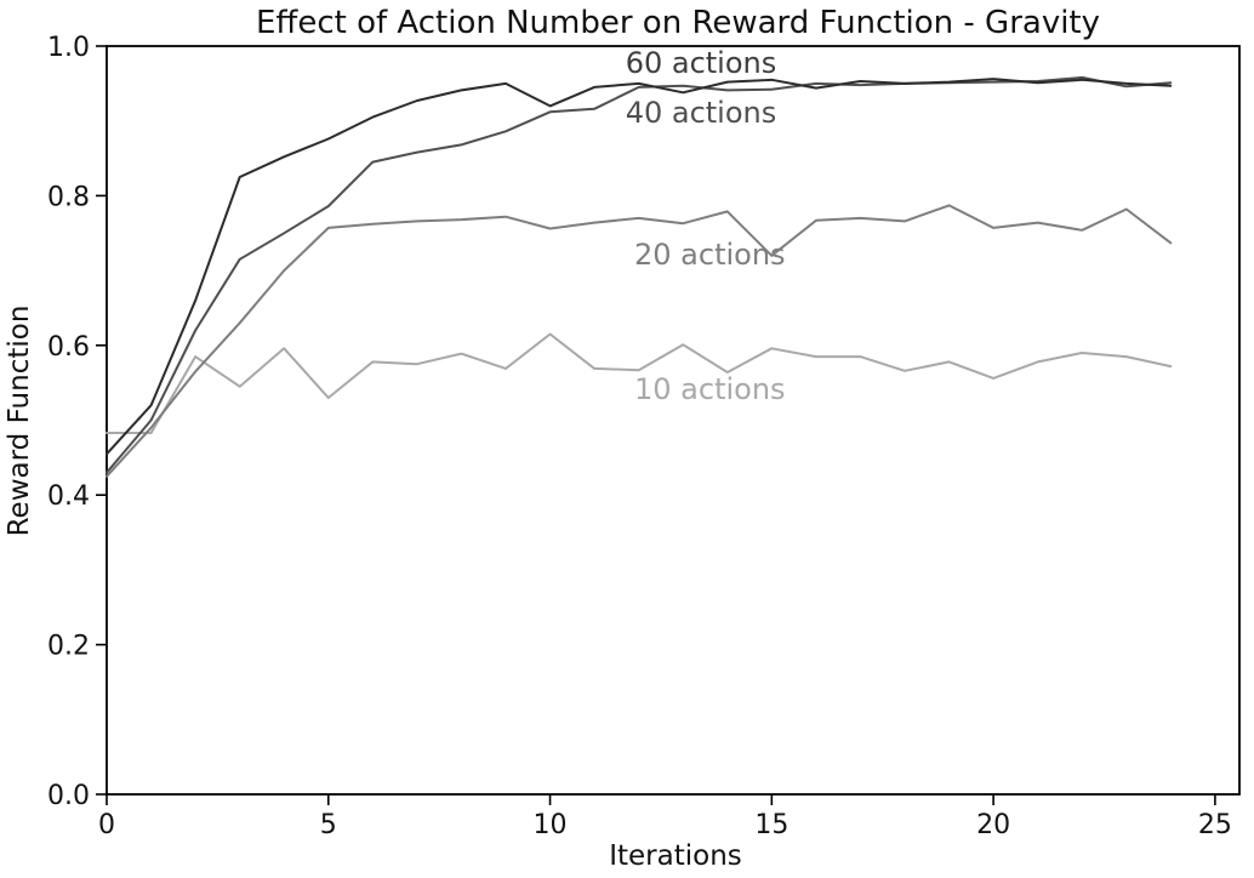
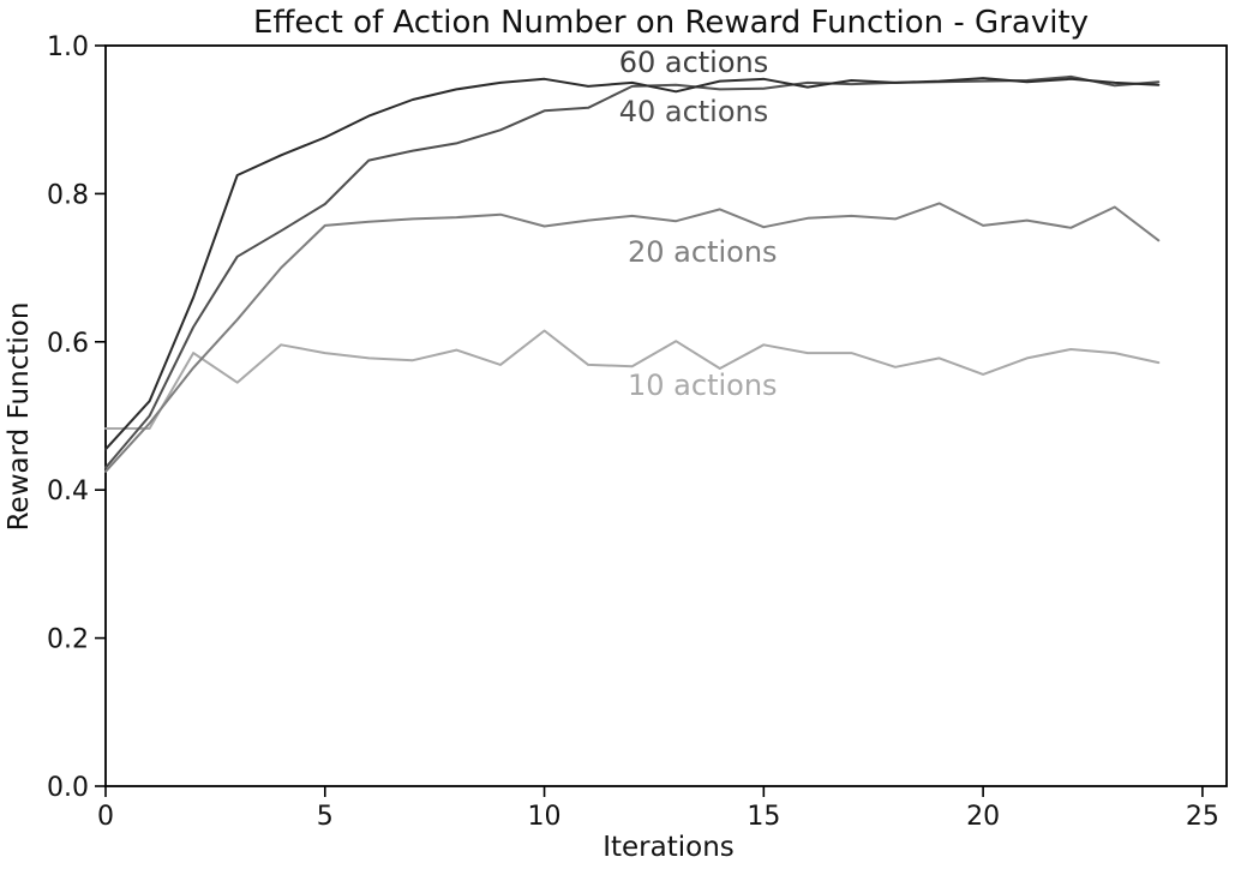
10 actions/5: 0.53 -> 0.58
60 actions/10: 0.92 -> 0.95
20 actions/15: 0.72 -> 0.76
